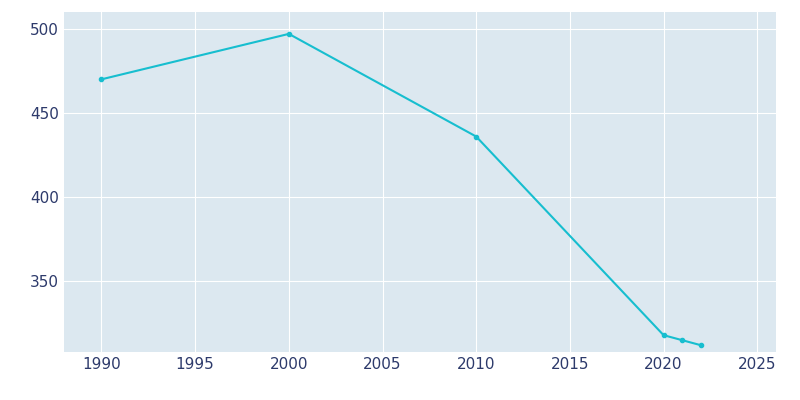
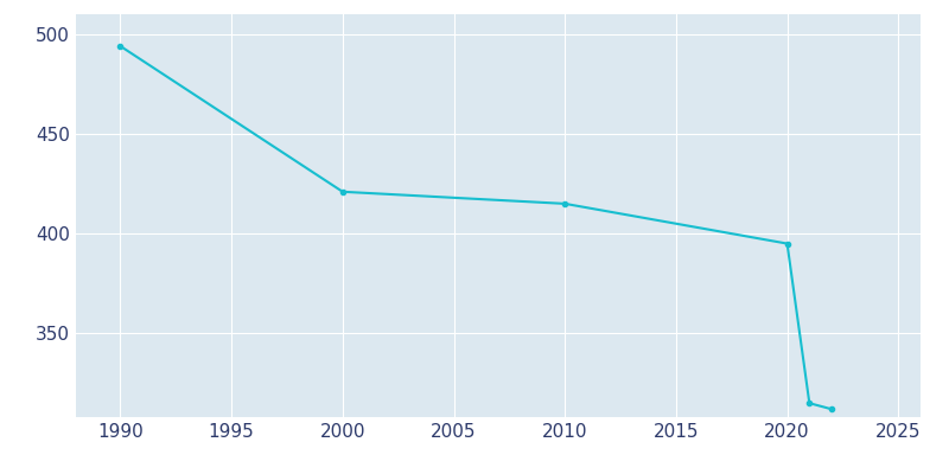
1990: 470 -> 494
2000: 497 -> 421
2010: 436 -> 415
2020: 318 -> 395
